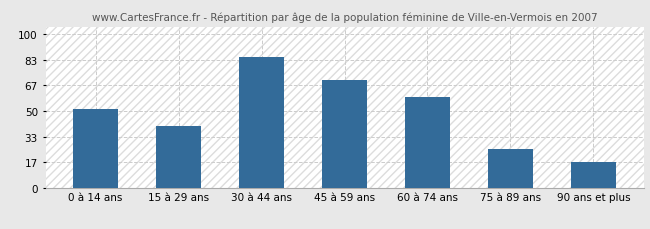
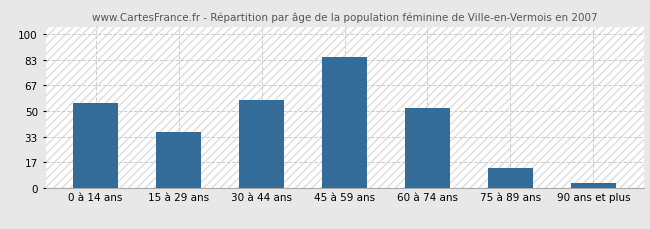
0 à 14 ans: 51 -> 55
15 à 29 ans: 40 -> 36
30 à 44 ans: 85 -> 57
45 à 59 ans: 70 -> 85
60 à 74 ans: 59 -> 52
75 à 89 ans: 25 -> 13
90 ans et plus: 17 -> 3
